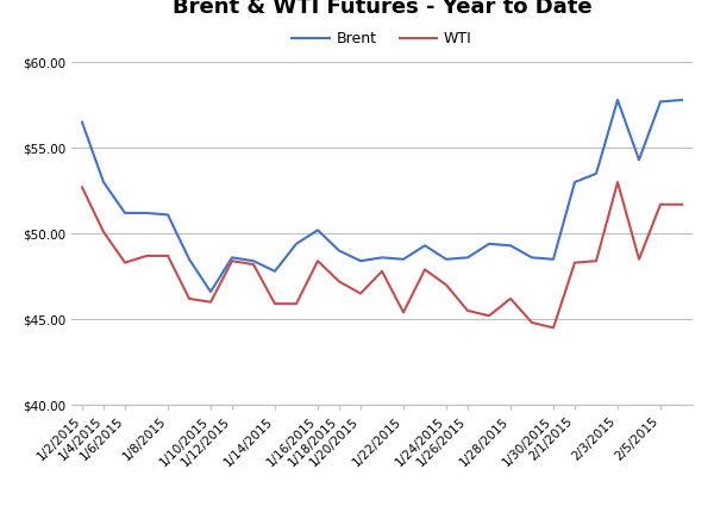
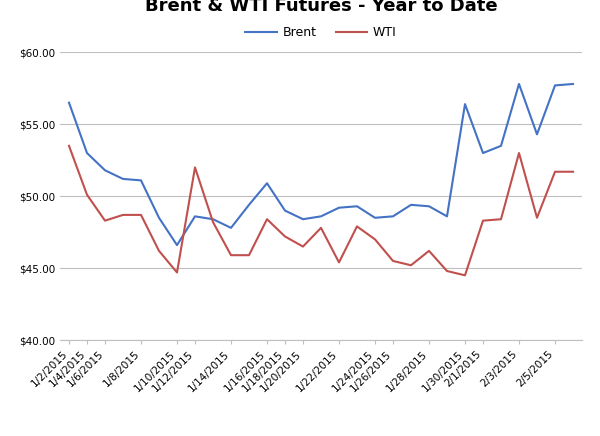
WTI/1/2/2015: $52.7 -> $53.5
Brent/1/6/2015: $51.2 -> $51.8
WTI/1/10/2015: $46.0 -> $44.7
WTI/1/12/2015: $48.4 -> $52.0
Brent/1/16/2015: $50.2 -> $50.9
Brent/1/22/2015: $48.5 -> $49.2
Brent/1/30/2015: $48.5 -> $56.4
